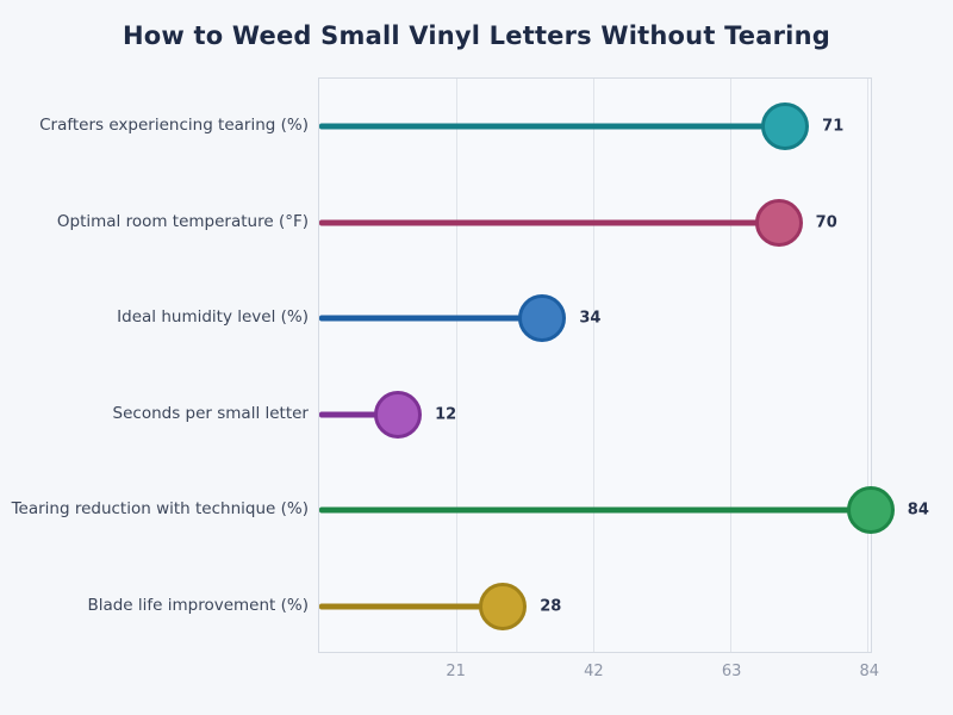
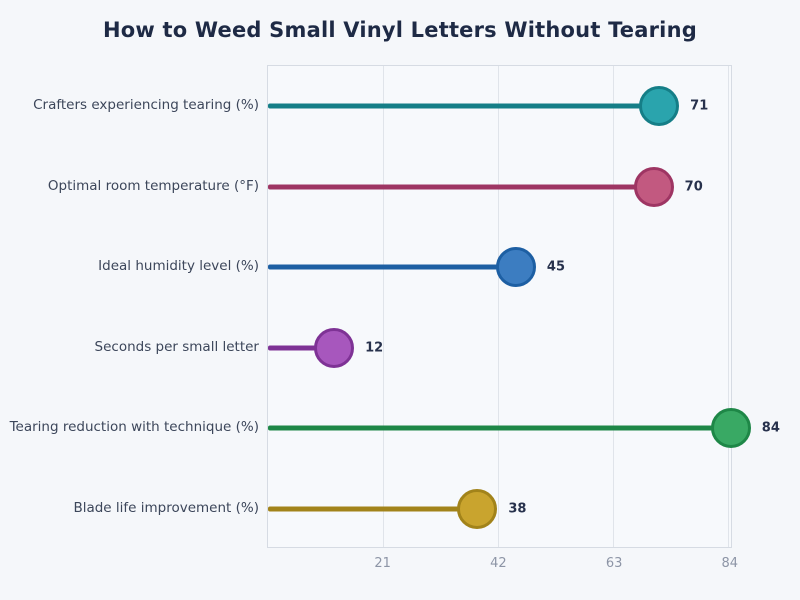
Ideal humidity level (%): 34 -> 45
Blade life improvement (%): 28 -> 38
